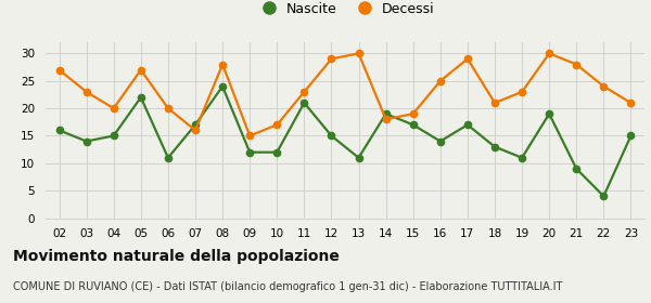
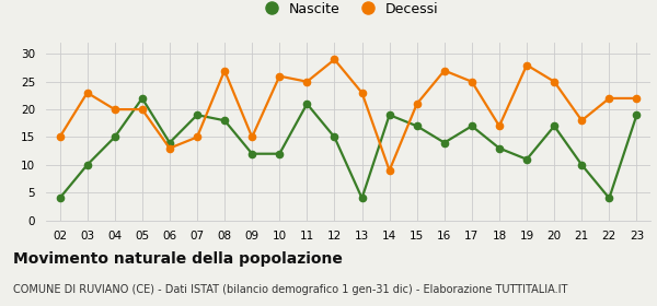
Nascite/02: 16 -> 4
Decessi/02: 27 -> 15
Nascite/03: 14 -> 10
Decessi/05: 27 -> 20
Nascite/06: 11 -> 14
Decessi/06: 20 -> 13
Nascite/07: 17 -> 19
Decessi/07: 16 -> 15
Nascite/08: 24 -> 18
Decessi/08: 28 -> 27
Decessi/10: 17 -> 26
Decessi/11: 23 -> 25
Nascite/13: 11 -> 4
Decessi/13: 30 -> 23
Decessi/14: 18 -> 9
Decessi/15: 19 -> 21
Decessi/16: 25 -> 27
Decessi/17: 29 -> 25
Decessi/18: 21 -> 17
Decessi/19: 23 -> 28
Nascite/20: 19 -> 17
Decessi/20: 30 -> 25
Nascite/21: 9 -> 10
Decessi/21: 28 -> 18
Decessi/22: 24 -> 22
Nascite/23: 15 -> 19
Decessi/23: 21 -> 22
